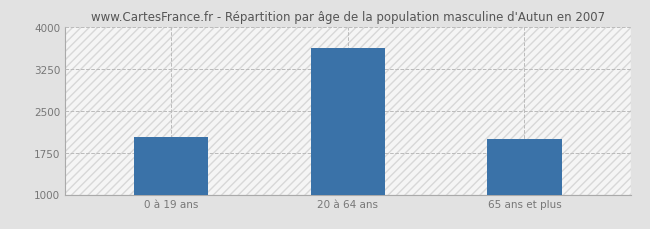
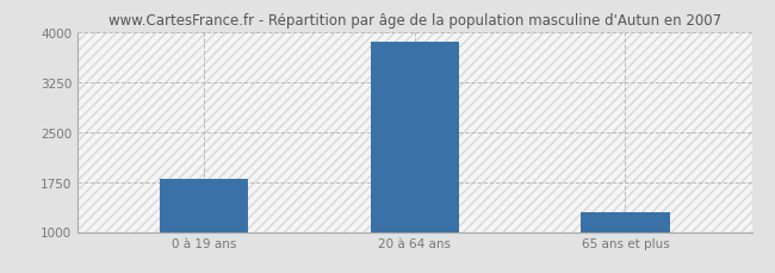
0 à 19 ans: 2020 -> 1800
20 à 64 ans: 3620 -> 3850
65 ans et plus: 2000 -> 1300
